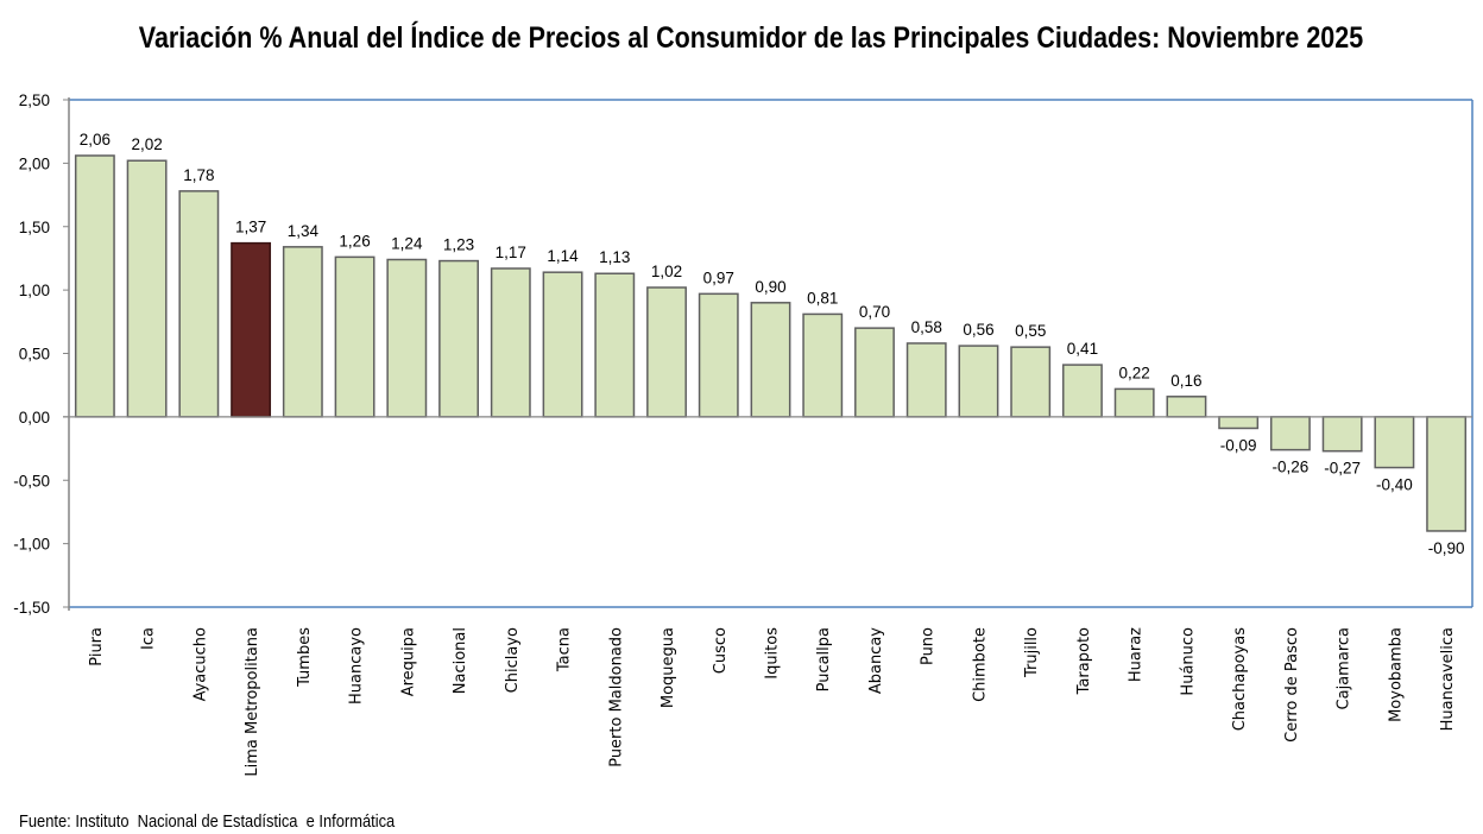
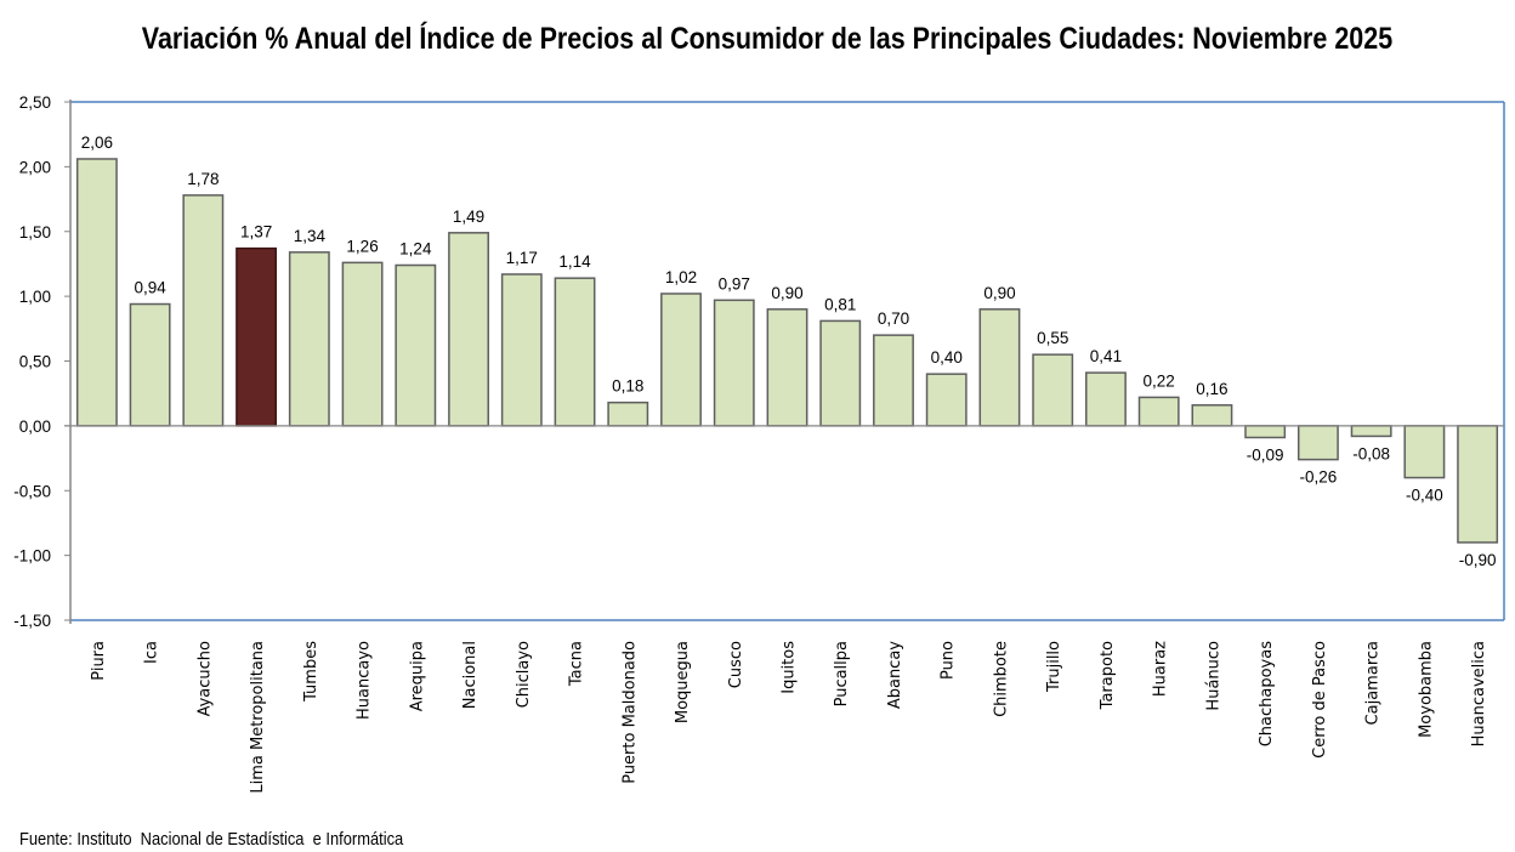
Ica: 2,02 -> 0,94
Nacional: 1,23 -> 1,49
Puerto Maldonado: 1,13 -> 0,18
Puno: 0,58 -> 0,40
Chimbote: 0,56 -> 0,90
Cajamarca: -0,27 -> -0,08
